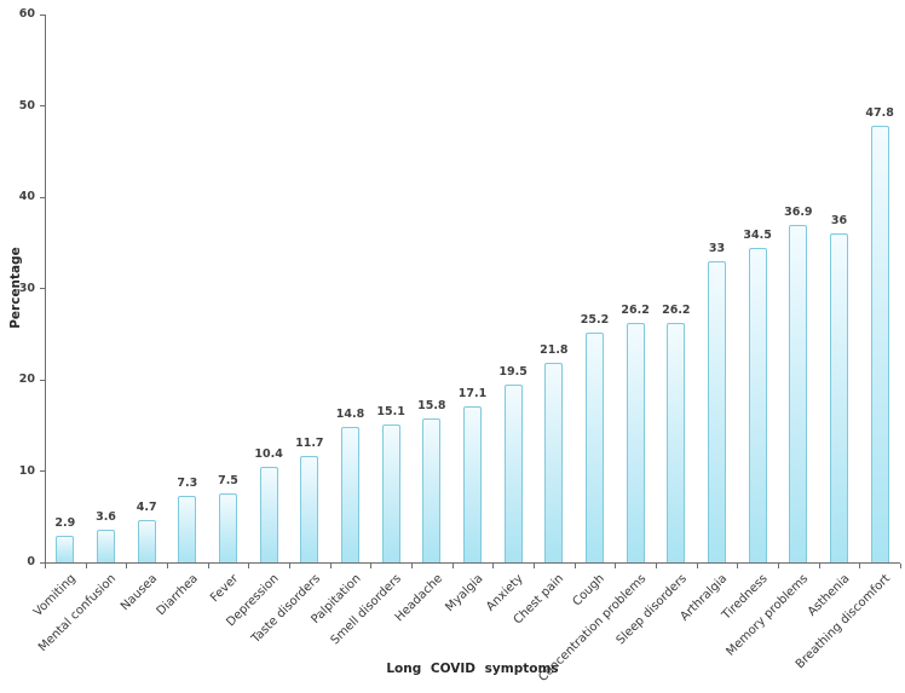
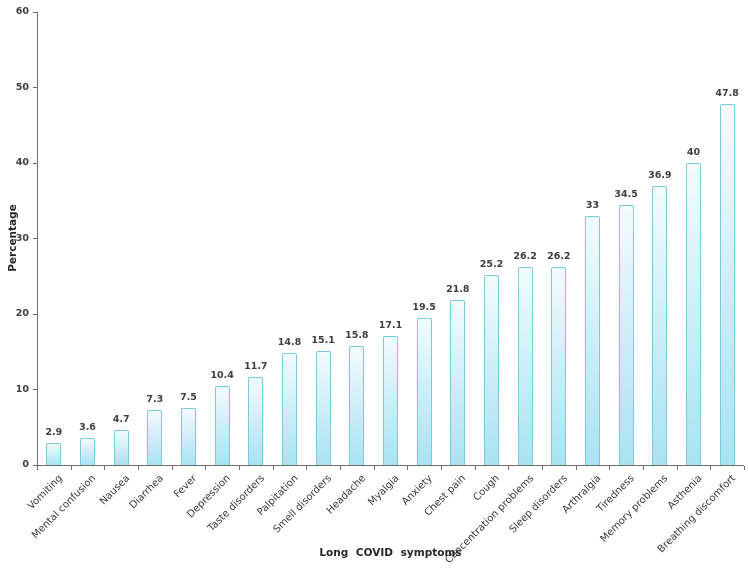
Asthenia: 36 -> 40
